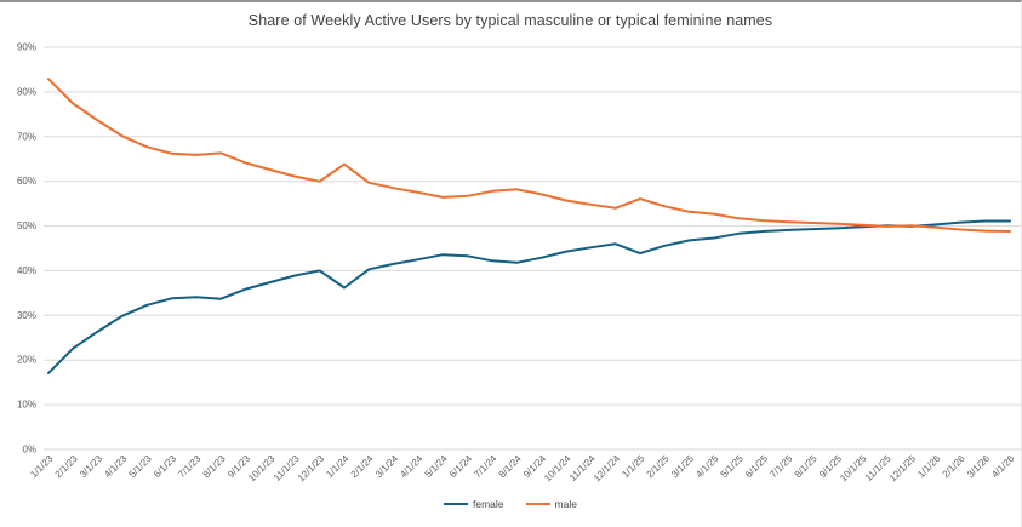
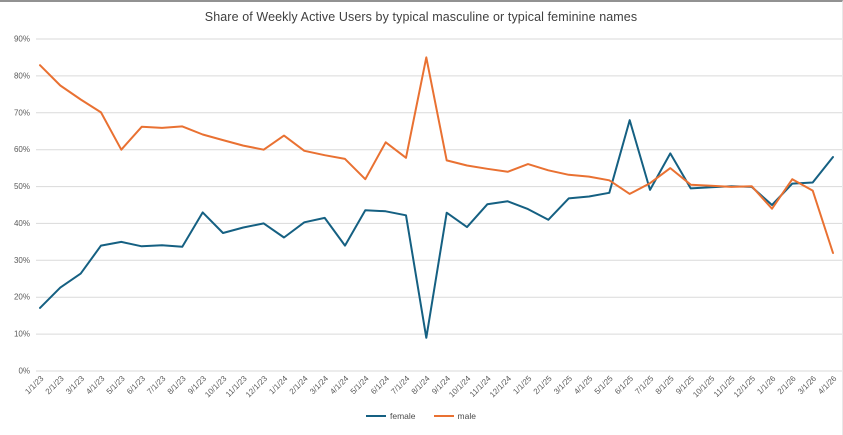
female/4/1/23: 30% -> 34%
female/5/1/23: 32% -> 35%
male/5/1/23: 68% -> 60%
female/9/1/23: 36% -> 43%
female/4/1/24: 42% -> 34%
male/5/1/24: 56% -> 52%
male/6/1/24: 57% -> 62%
female/8/1/24: 42% -> 9%
male/8/1/24: 58% -> 85%
female/10/1/24: 44% -> 39%
female/2/1/25: 46% -> 41%
female/6/1/25: 49% -> 68%
male/6/1/25: 51% -> 48%
female/8/1/25: 49% -> 59%
male/8/1/25: 51% -> 55%
female/1/1/26: 50% -> 45%
male/1/1/26: 50% -> 44%
male/2/1/26: 49% -> 52%
female/4/1/26: 51% -> 58%
male/4/1/26: 49% -> 32%
